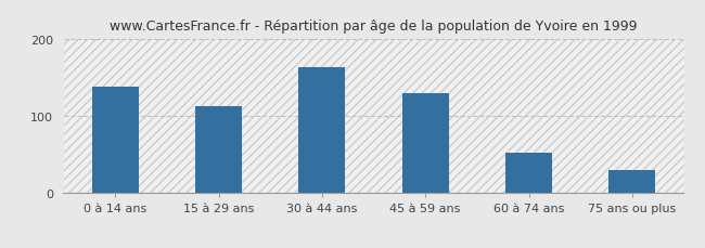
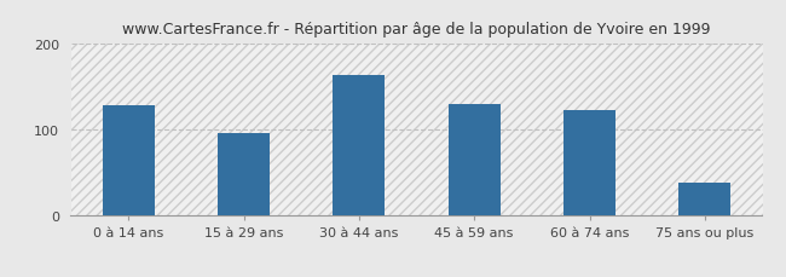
0 à 14 ans: 138 -> 128
15 à 29 ans: 113 -> 96
60 à 74 ans: 52 -> 122
75 ans ou plus: 30 -> 38
